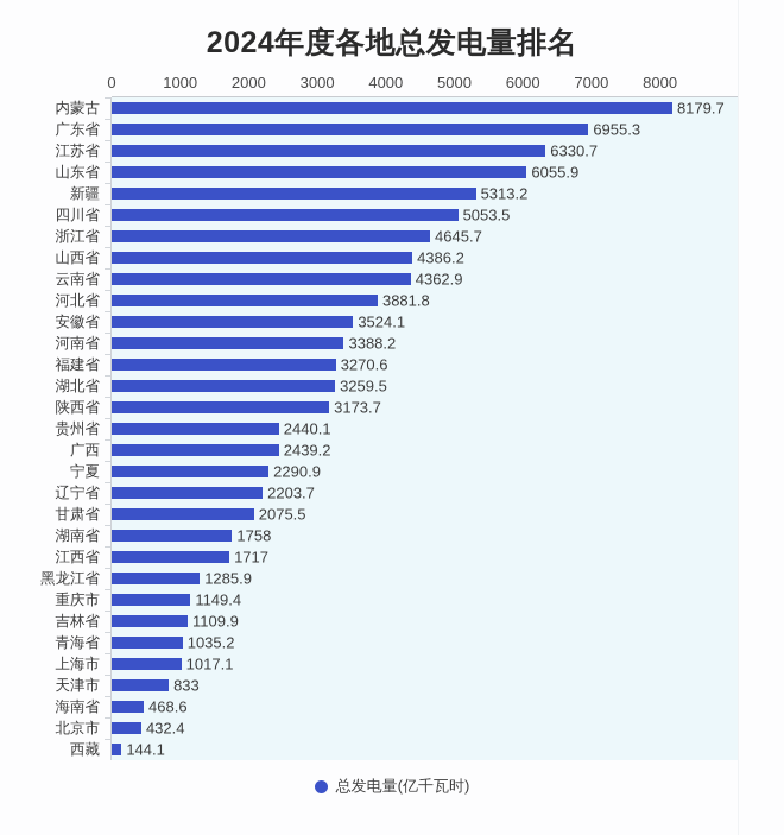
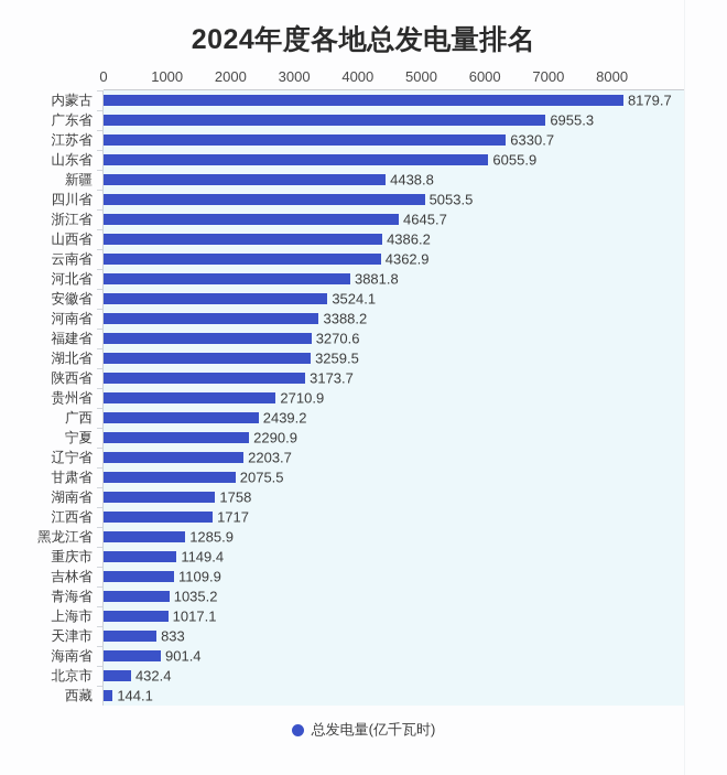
新疆: 5313.2 -> 4438.8
贵州省: 2440.1 -> 2710.9
海南省: 468.6 -> 901.4
